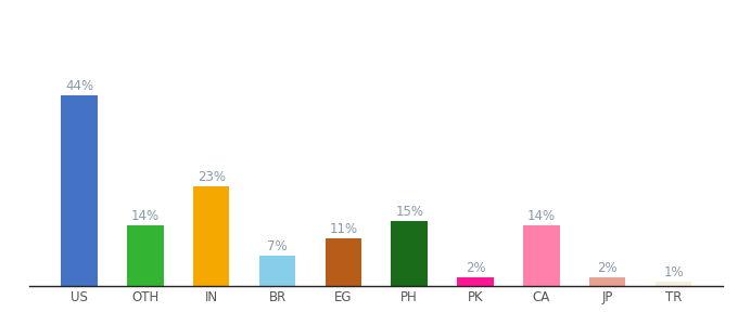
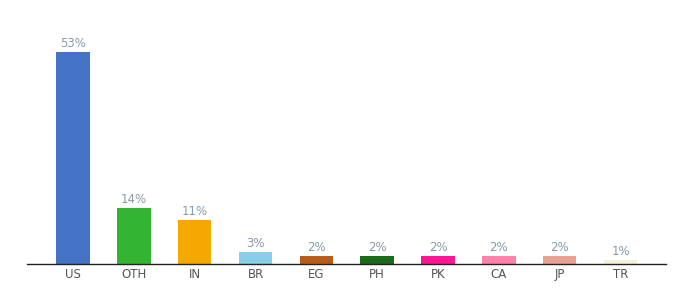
US: 44% -> 53%
IN: 23% -> 11%
BR: 7% -> 3%
EG: 11% -> 2%
PH: 15% -> 2%
CA: 14% -> 2%
